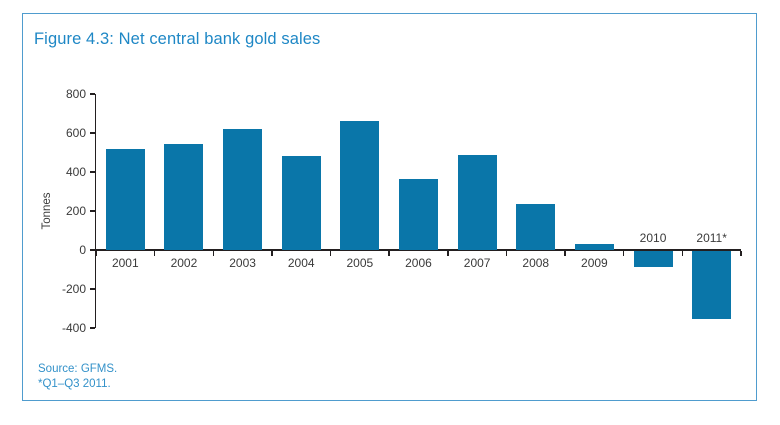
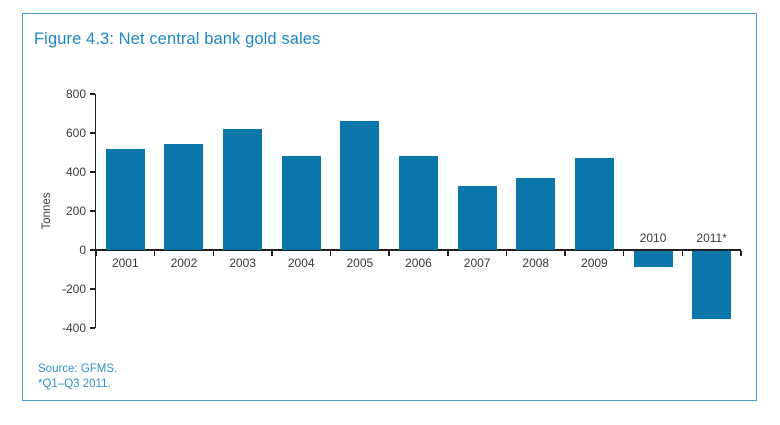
2006: 360 -> 480
2007: 480 -> 330
2008: 240 -> 370
2009: 30 -> 470
